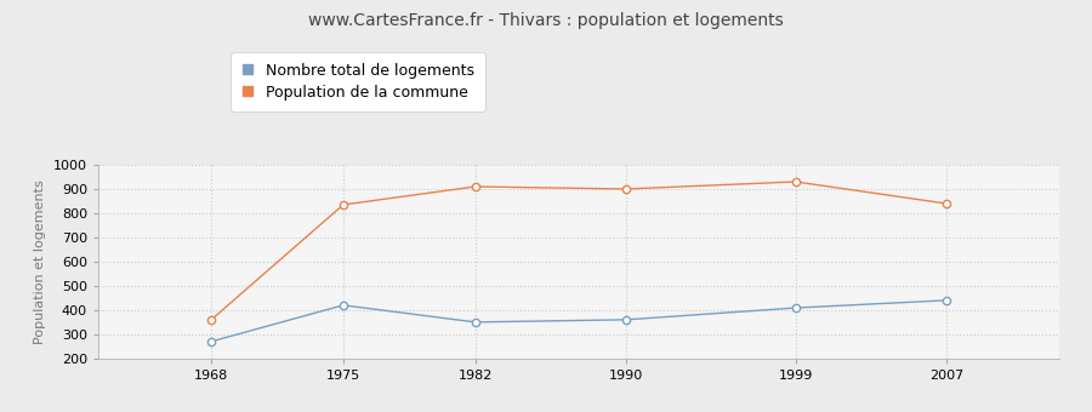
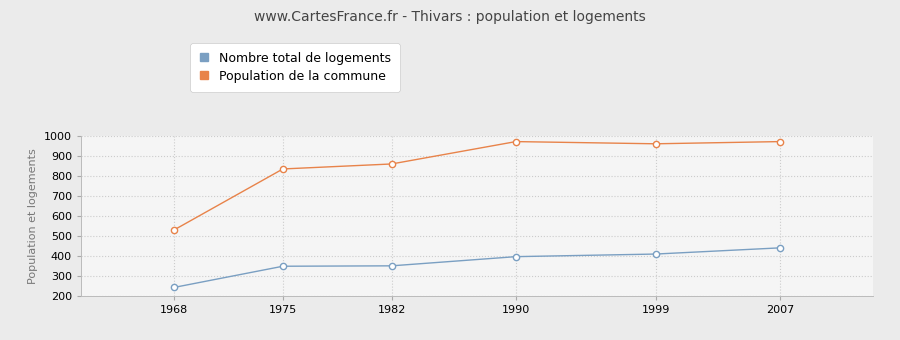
Nombre total de logements/1968: 270 -> 240
Population de la commune/1968: 360 -> 530
Nombre total de logements/1975: 420 -> 350
Population de la commune/1982: 910 -> 860
Nombre total de logements/1990: 360 -> 400
Population de la commune/1990: 900 -> 970
Population de la commune/1999: 930 -> 960
Population de la commune/2007: 840 -> 970
